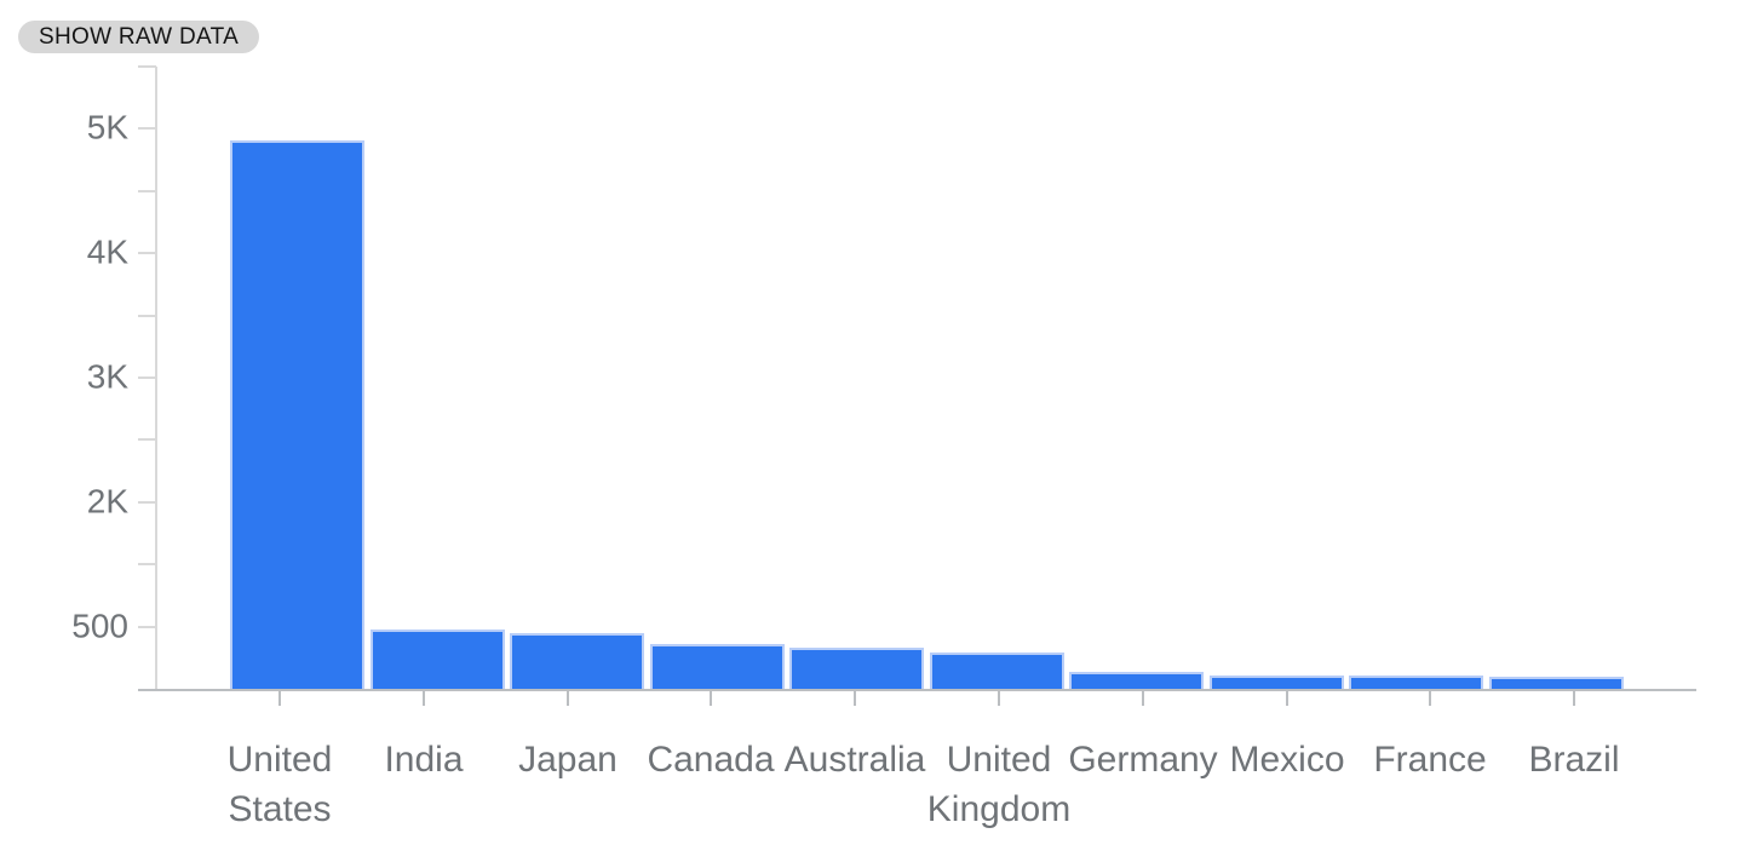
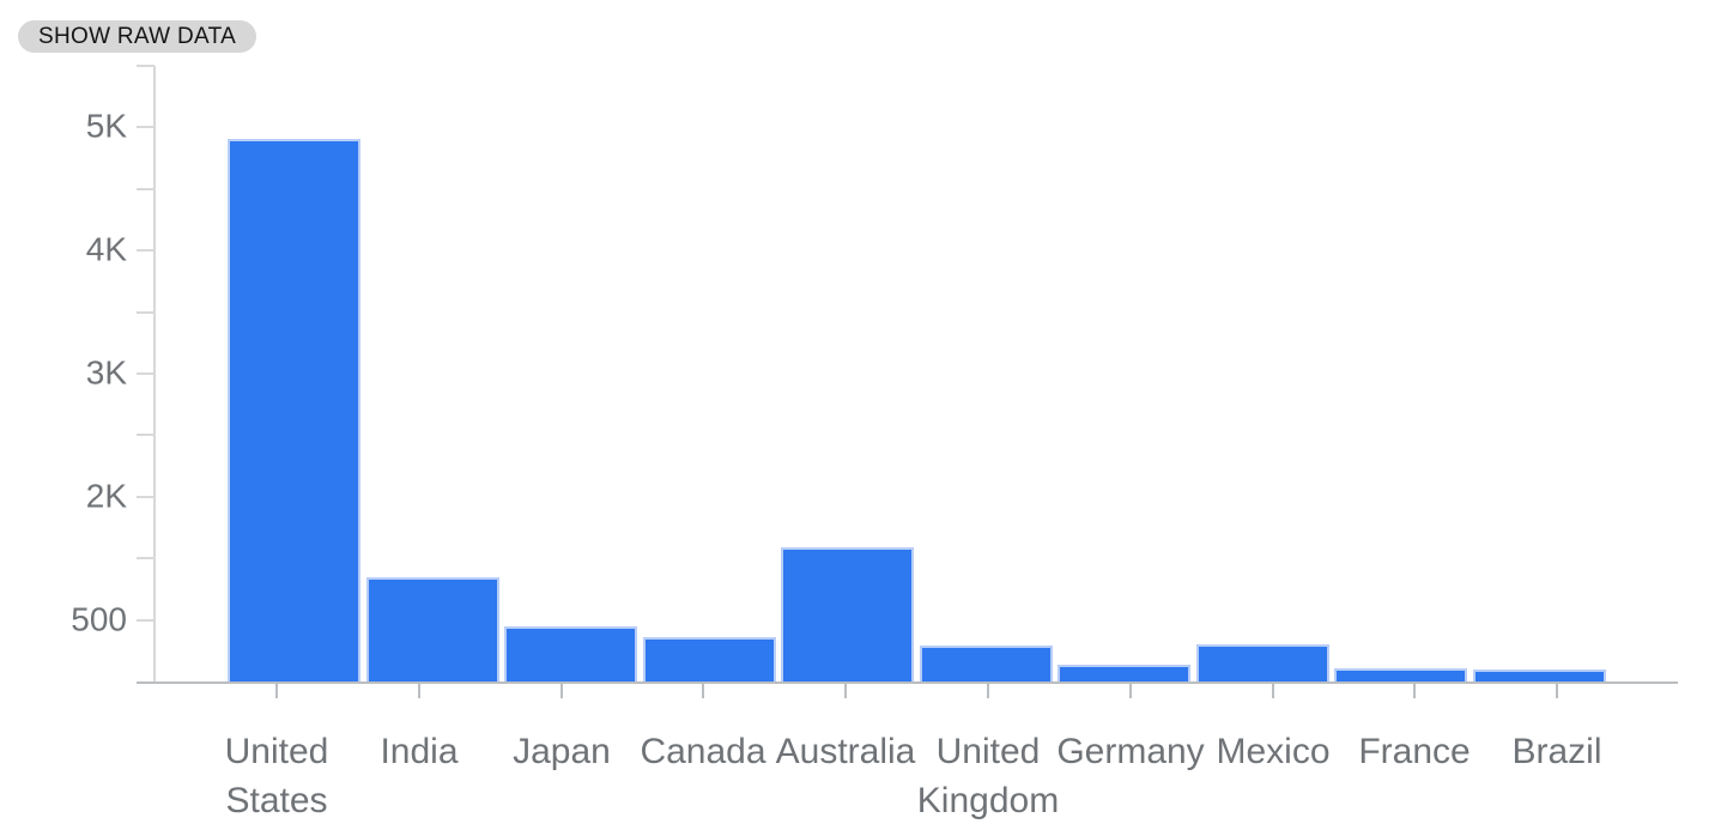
India: 0.53K -> 0.94K
Australia: 0.37K -> 1.21K
Mexico: 0.12K -> 0.34K
